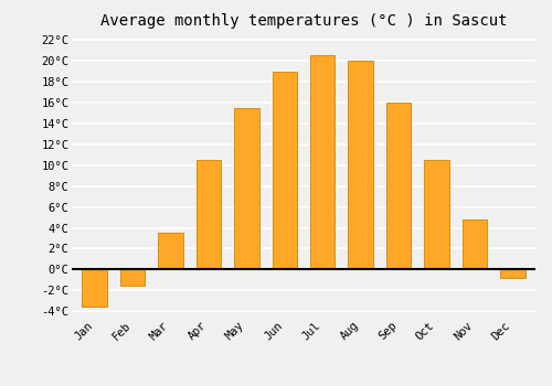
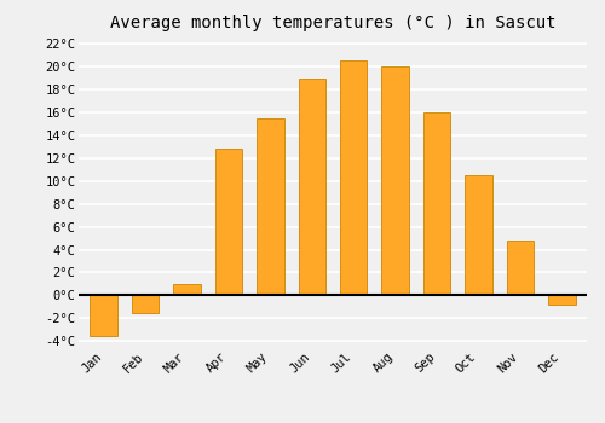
Mar: 3.5°C -> 1.0°C
Apr: 10.5°C -> 12.8°C
